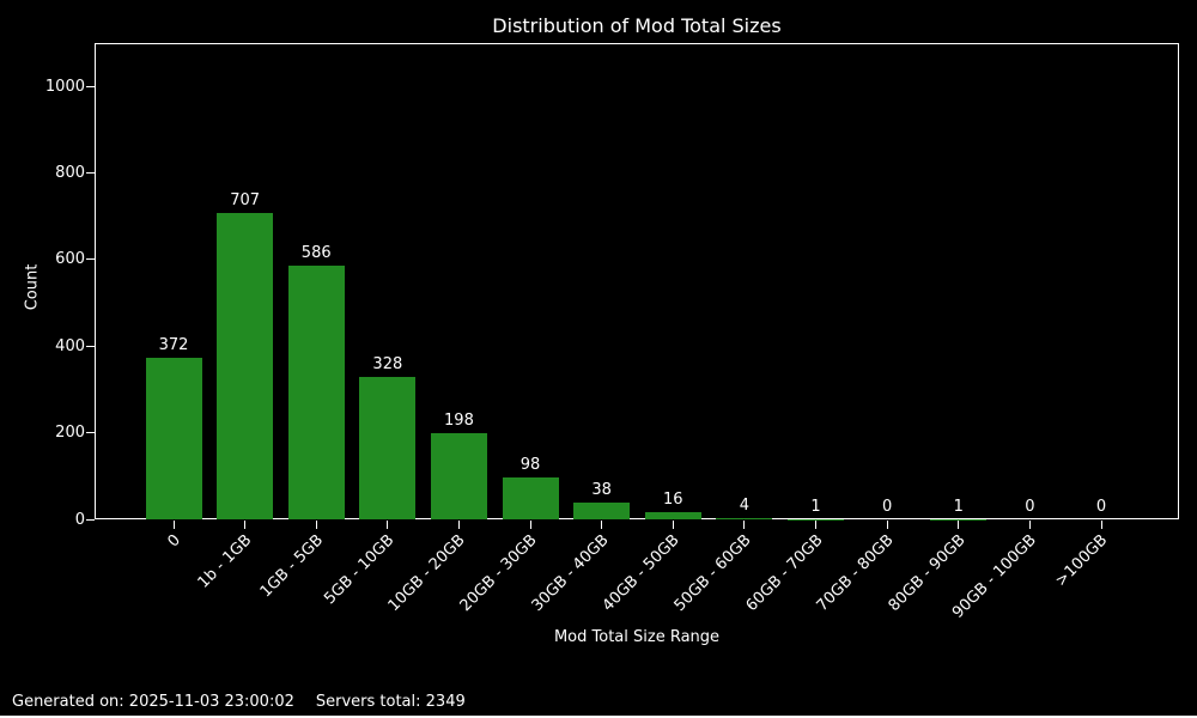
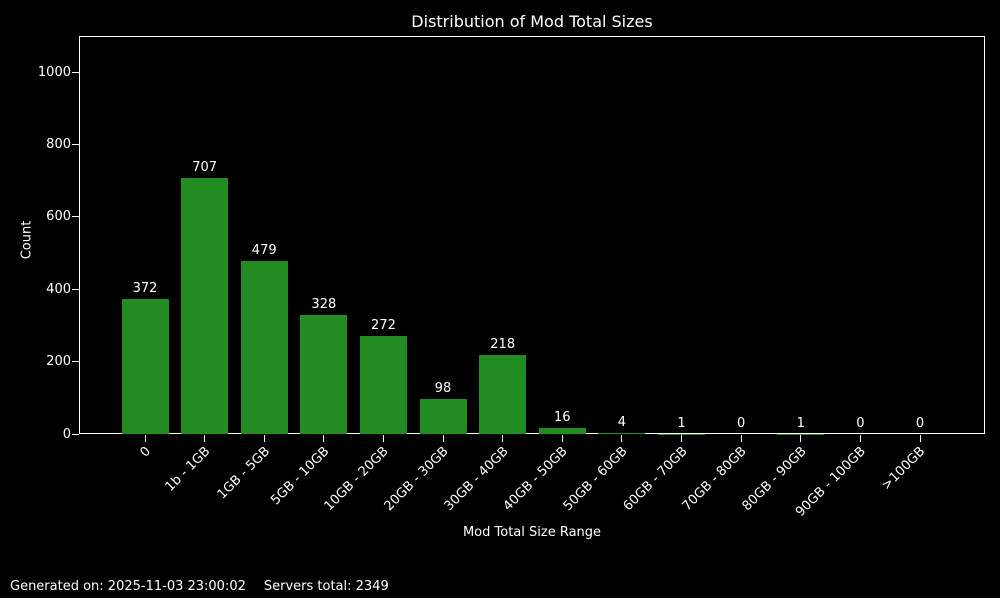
1GB - 5GB: 586 -> 479
10GB - 20GB: 198 -> 272
30GB - 40GB: 38 -> 218
